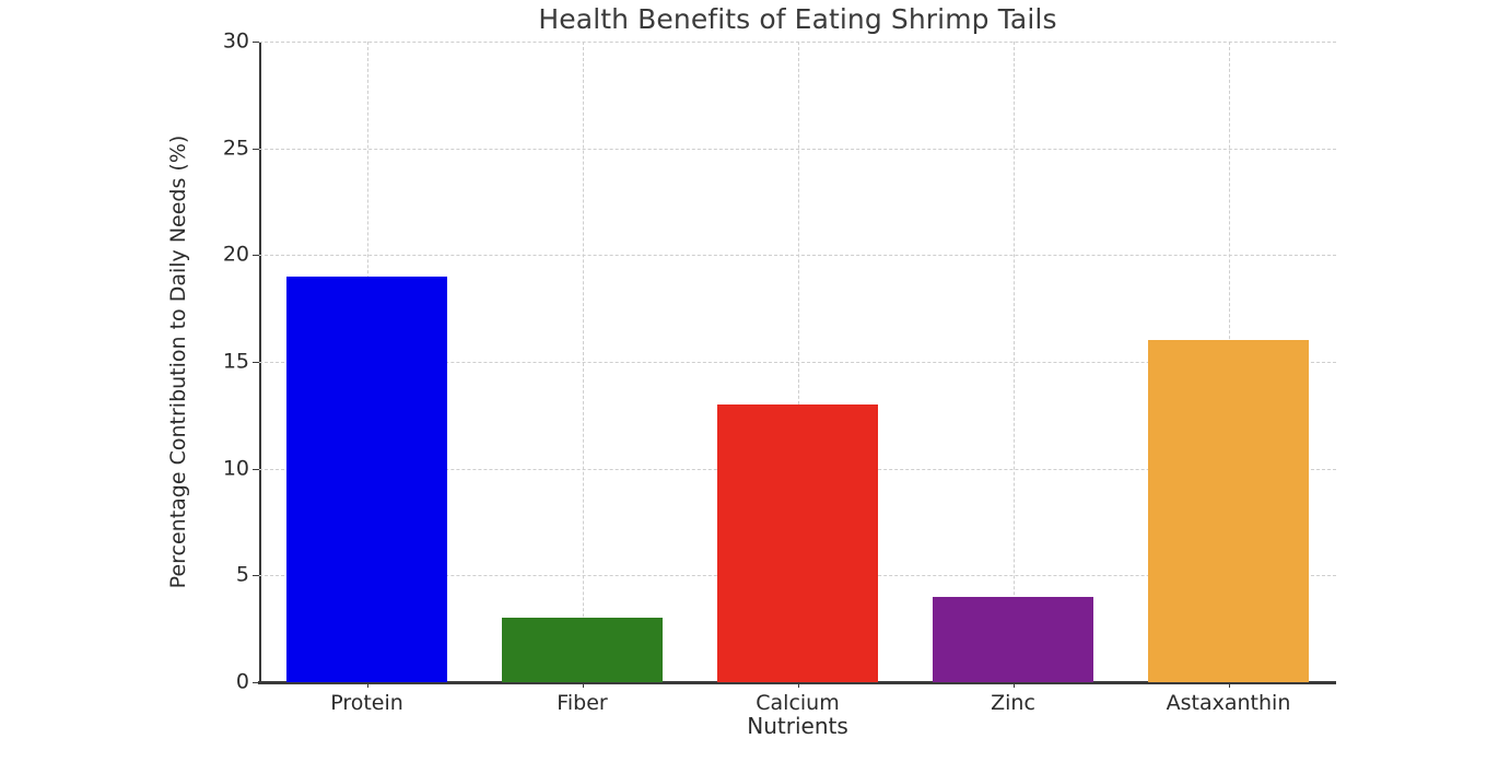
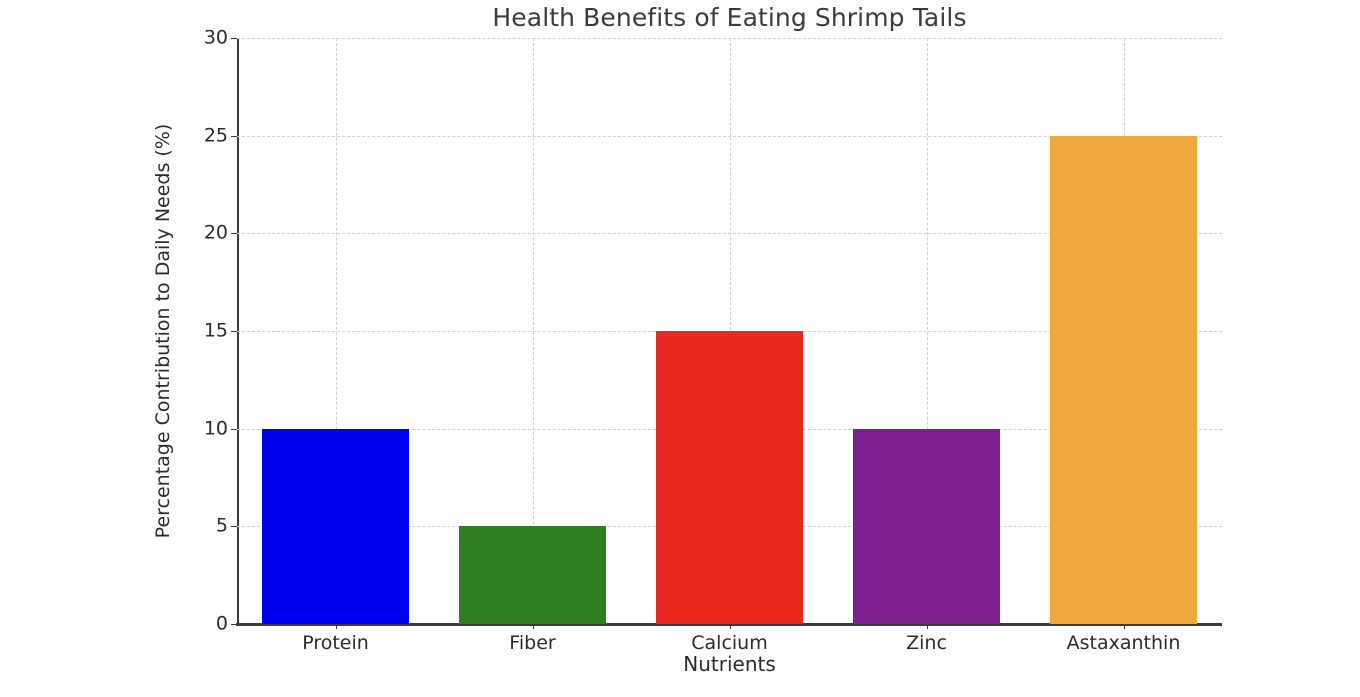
Protein: 19 -> 10
Fiber: 3 -> 5
Calcium: 13 -> 15
Zinc: 4 -> 10
Astaxanthin: 16 -> 25
